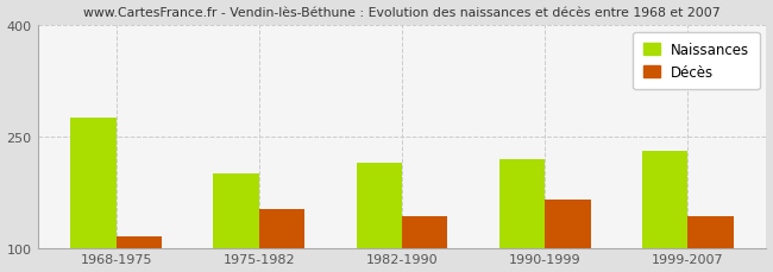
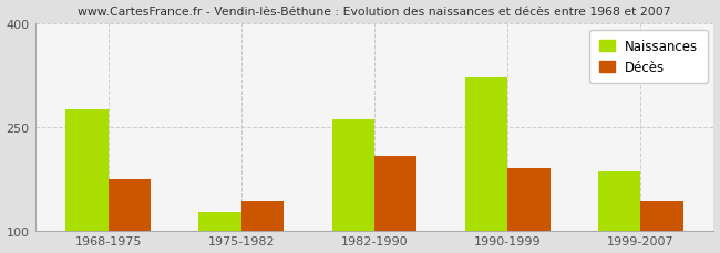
Décès/1968-1975: 115 -> 174
Naissances/1975-1982: 200 -> 126
Décès/1975-1982: 152 -> 142
Naissances/1982-1990: 215 -> 260
Décès/1982-1990: 143 -> 208
Naissances/1990-1999: 220 -> 322
Décès/1990-1999: 165 -> 190
Naissances/1999-2007: 230 -> 186
